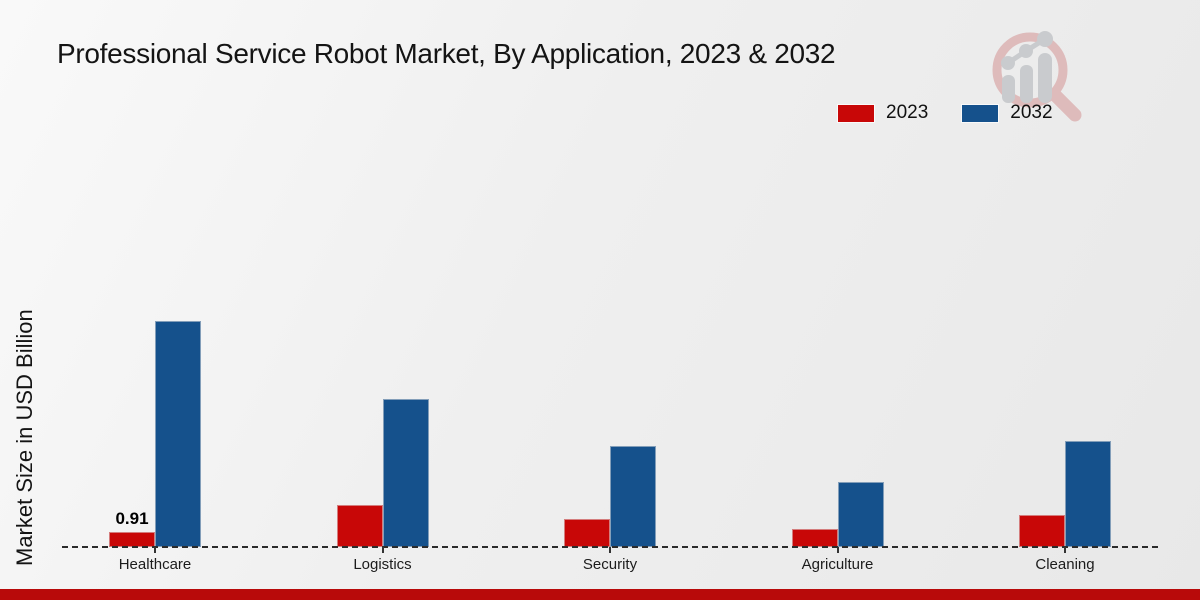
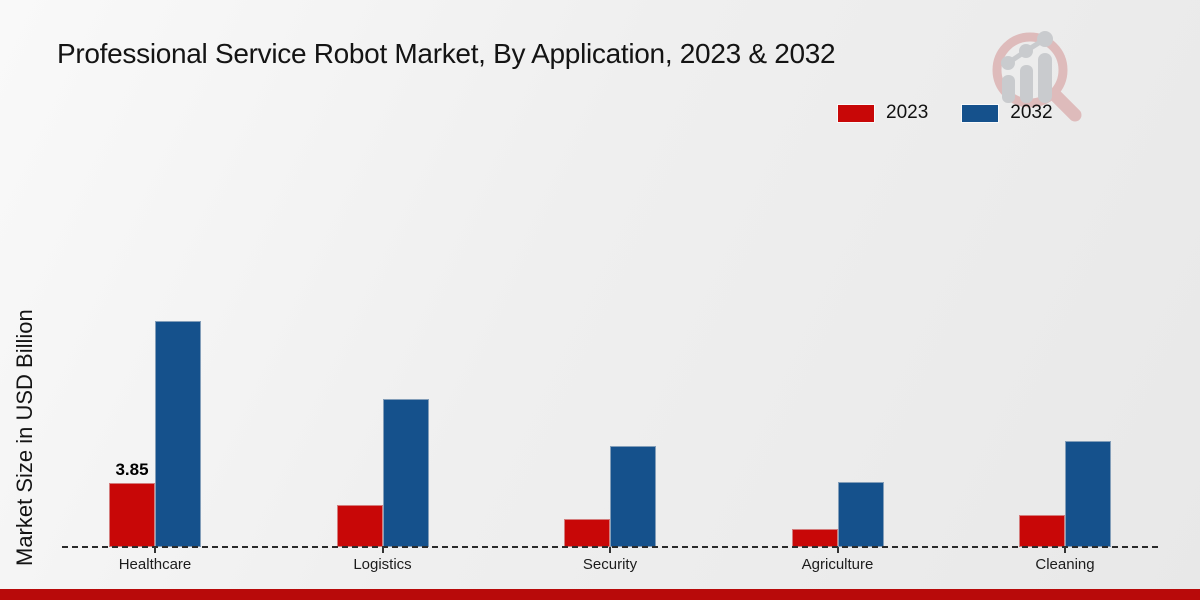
2023/Healthcare: 0.91 -> 3.85
